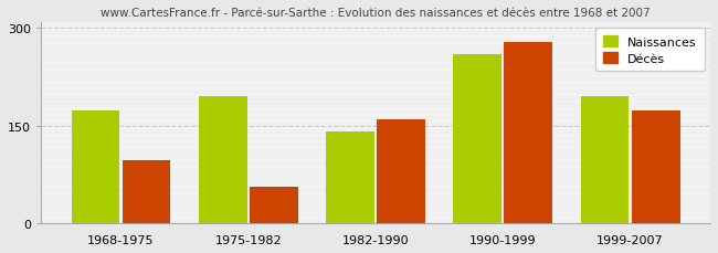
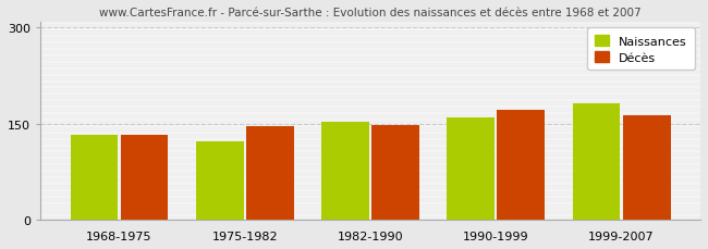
Naissances/1968-1975: 174 -> 133
Décès/1968-1975: 98 -> 133
Naissances/1975-1982: 196 -> 122
Décès/1975-1982: 56 -> 147
Naissances/1982-1990: 142 -> 153
Décès/1982-1990: 160 -> 148
Naissances/1990-1999: 260 -> 160
Décès/1990-1999: 278 -> 172
Naissances/1999-2007: 196 -> 182
Décès/1999-2007: 174 -> 163
